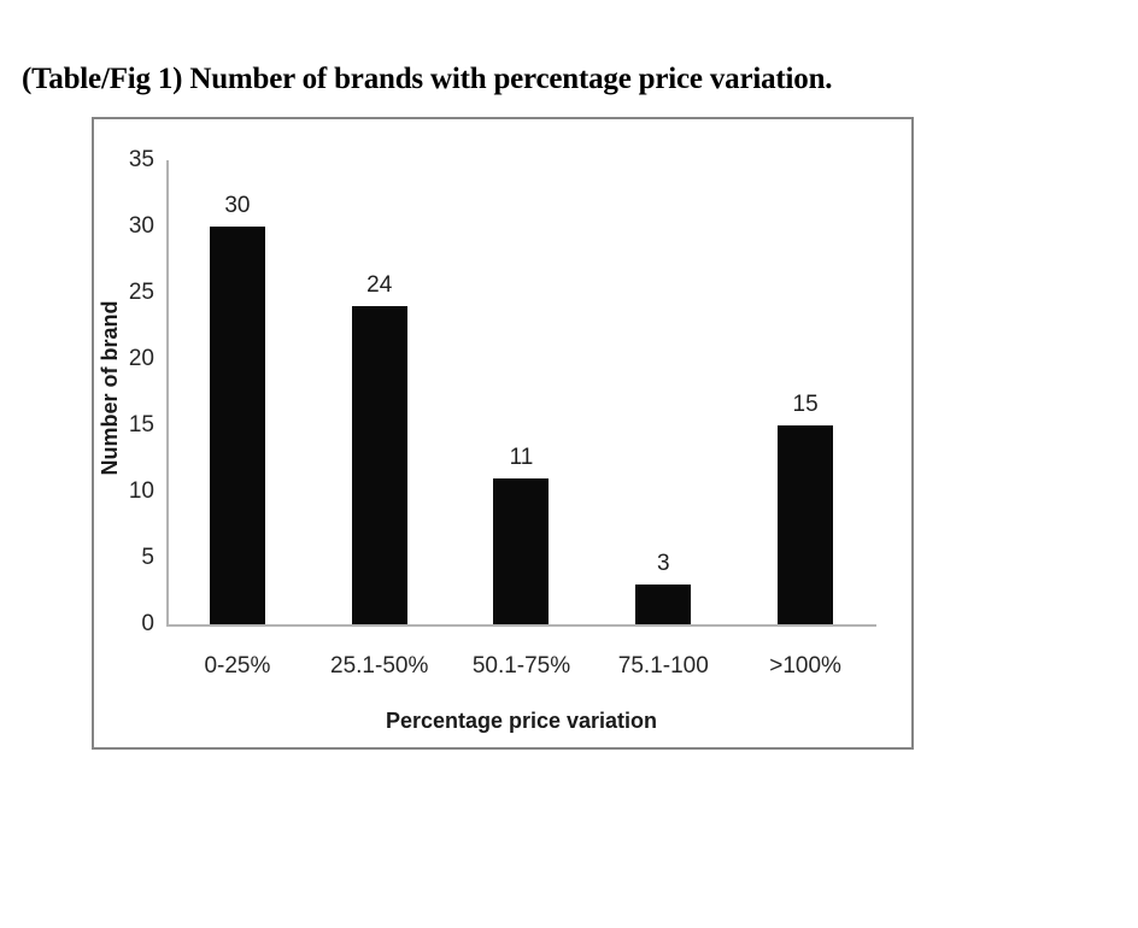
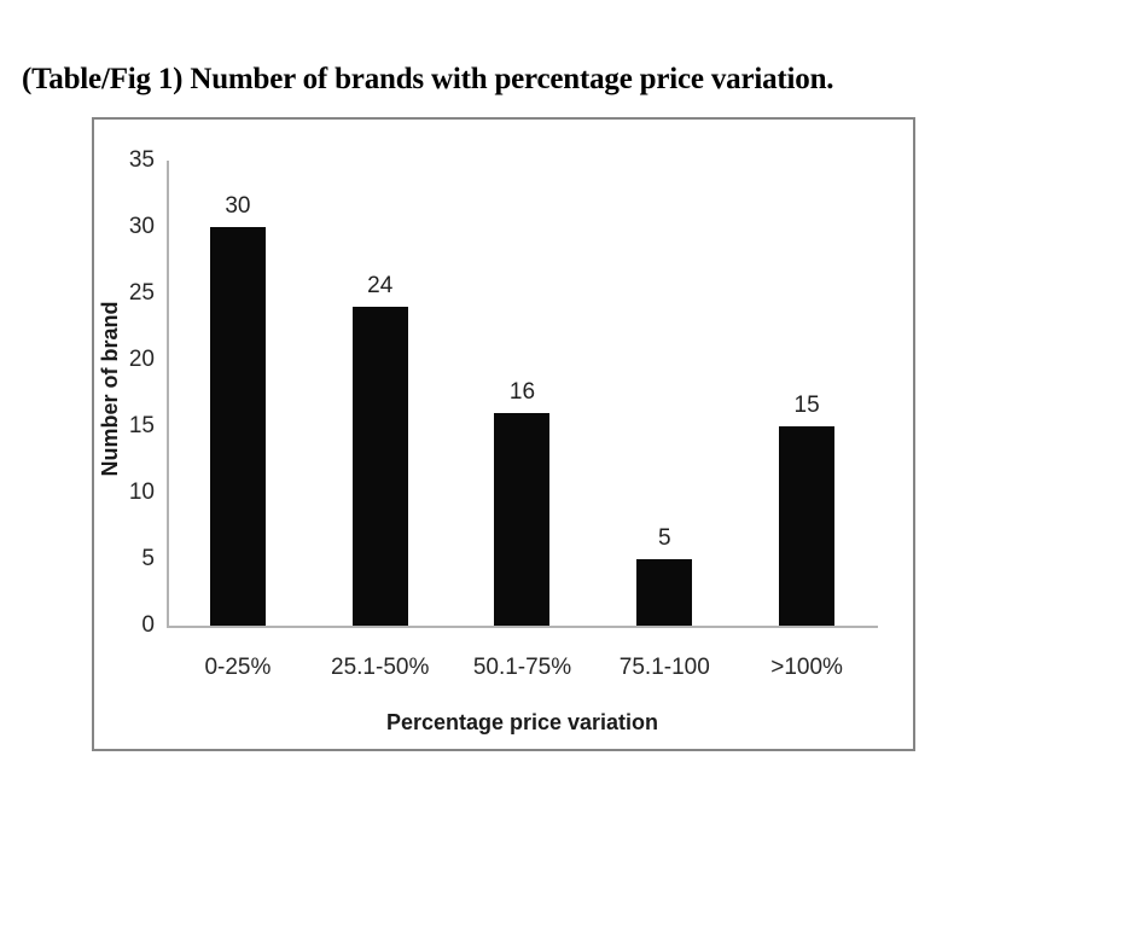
50.1-75%: 11 -> 16
75.1-100: 3 -> 5
